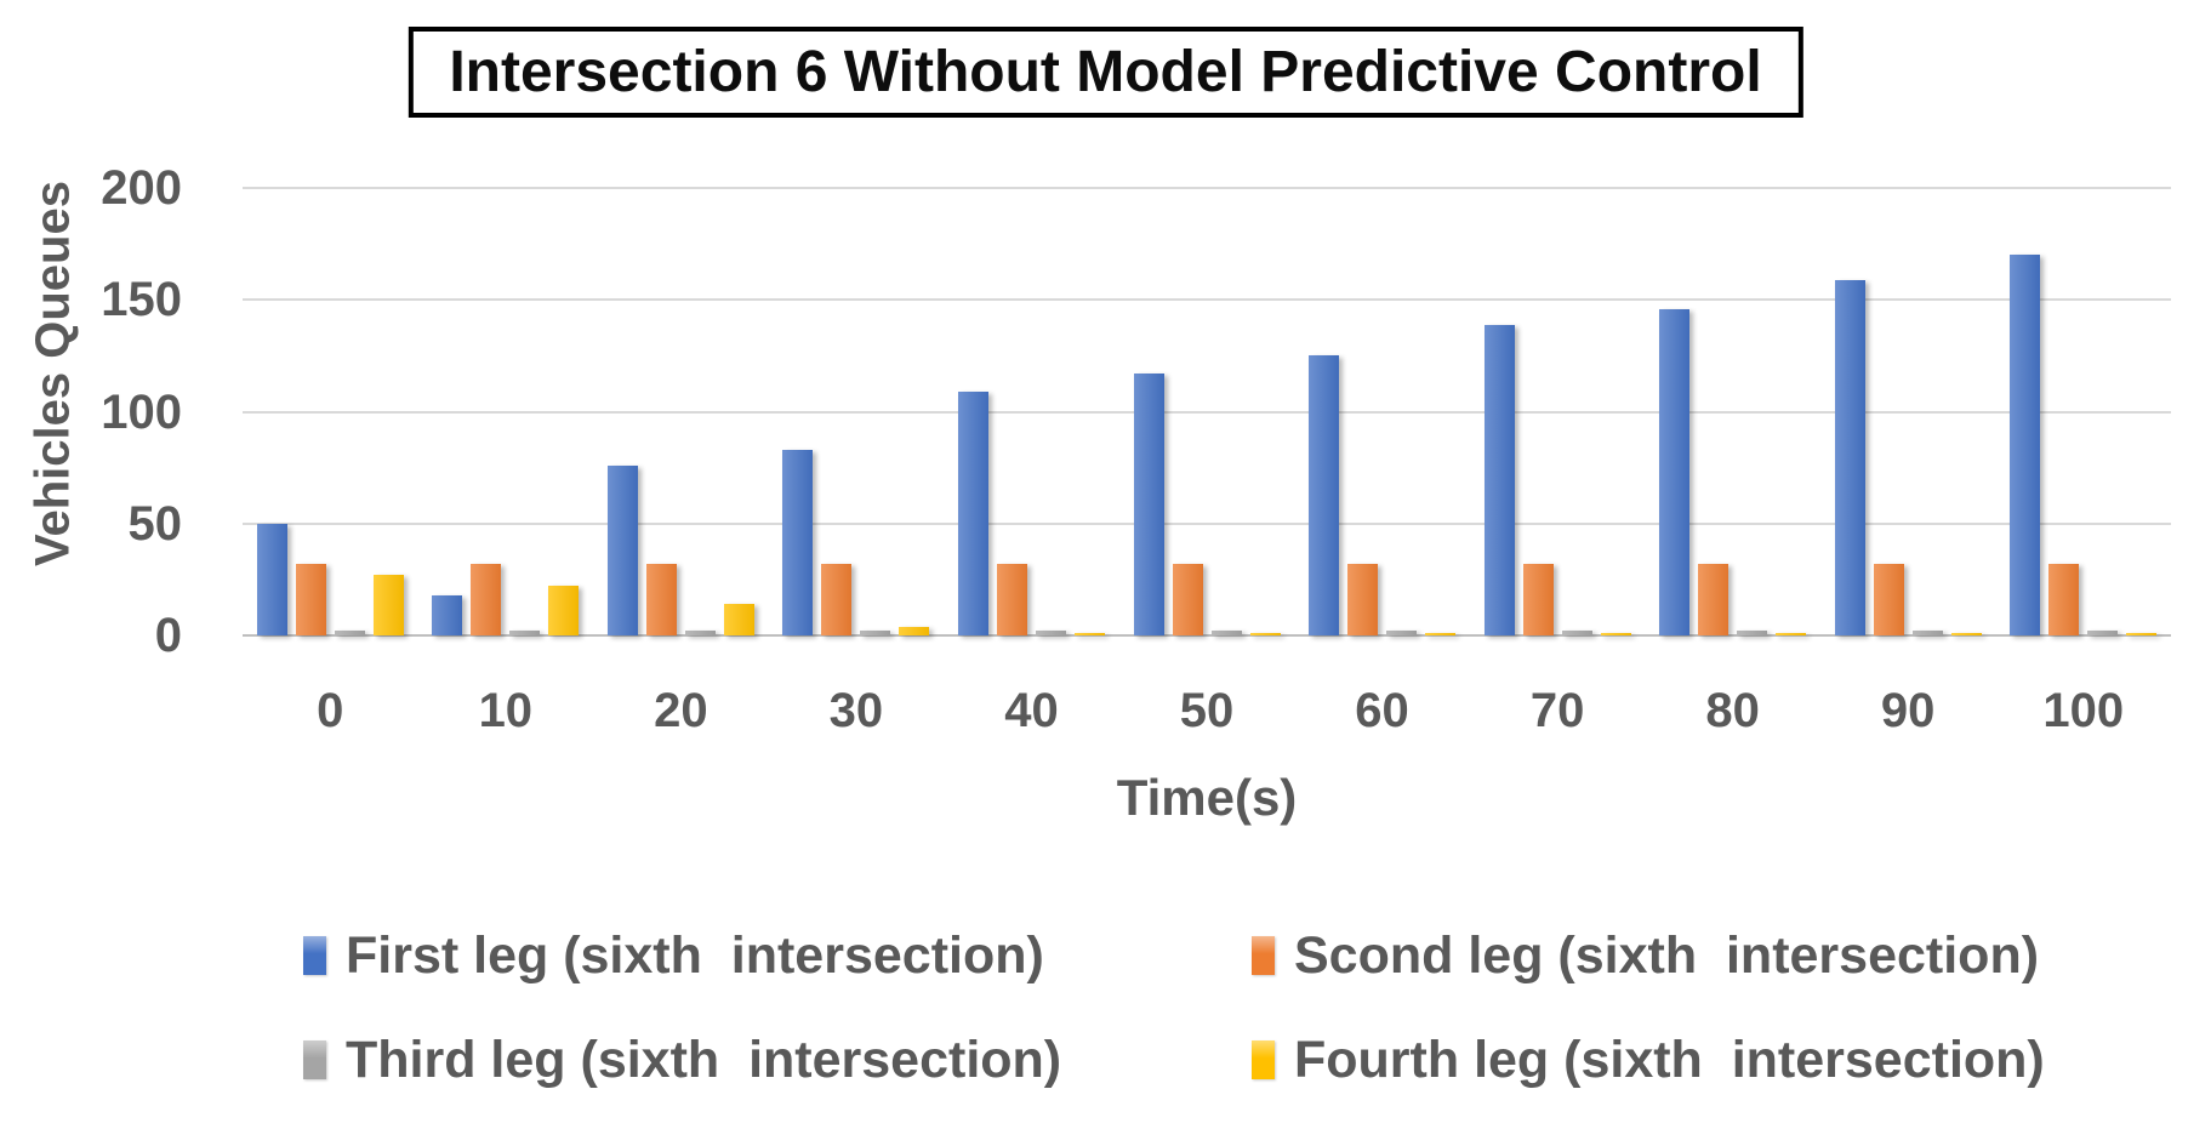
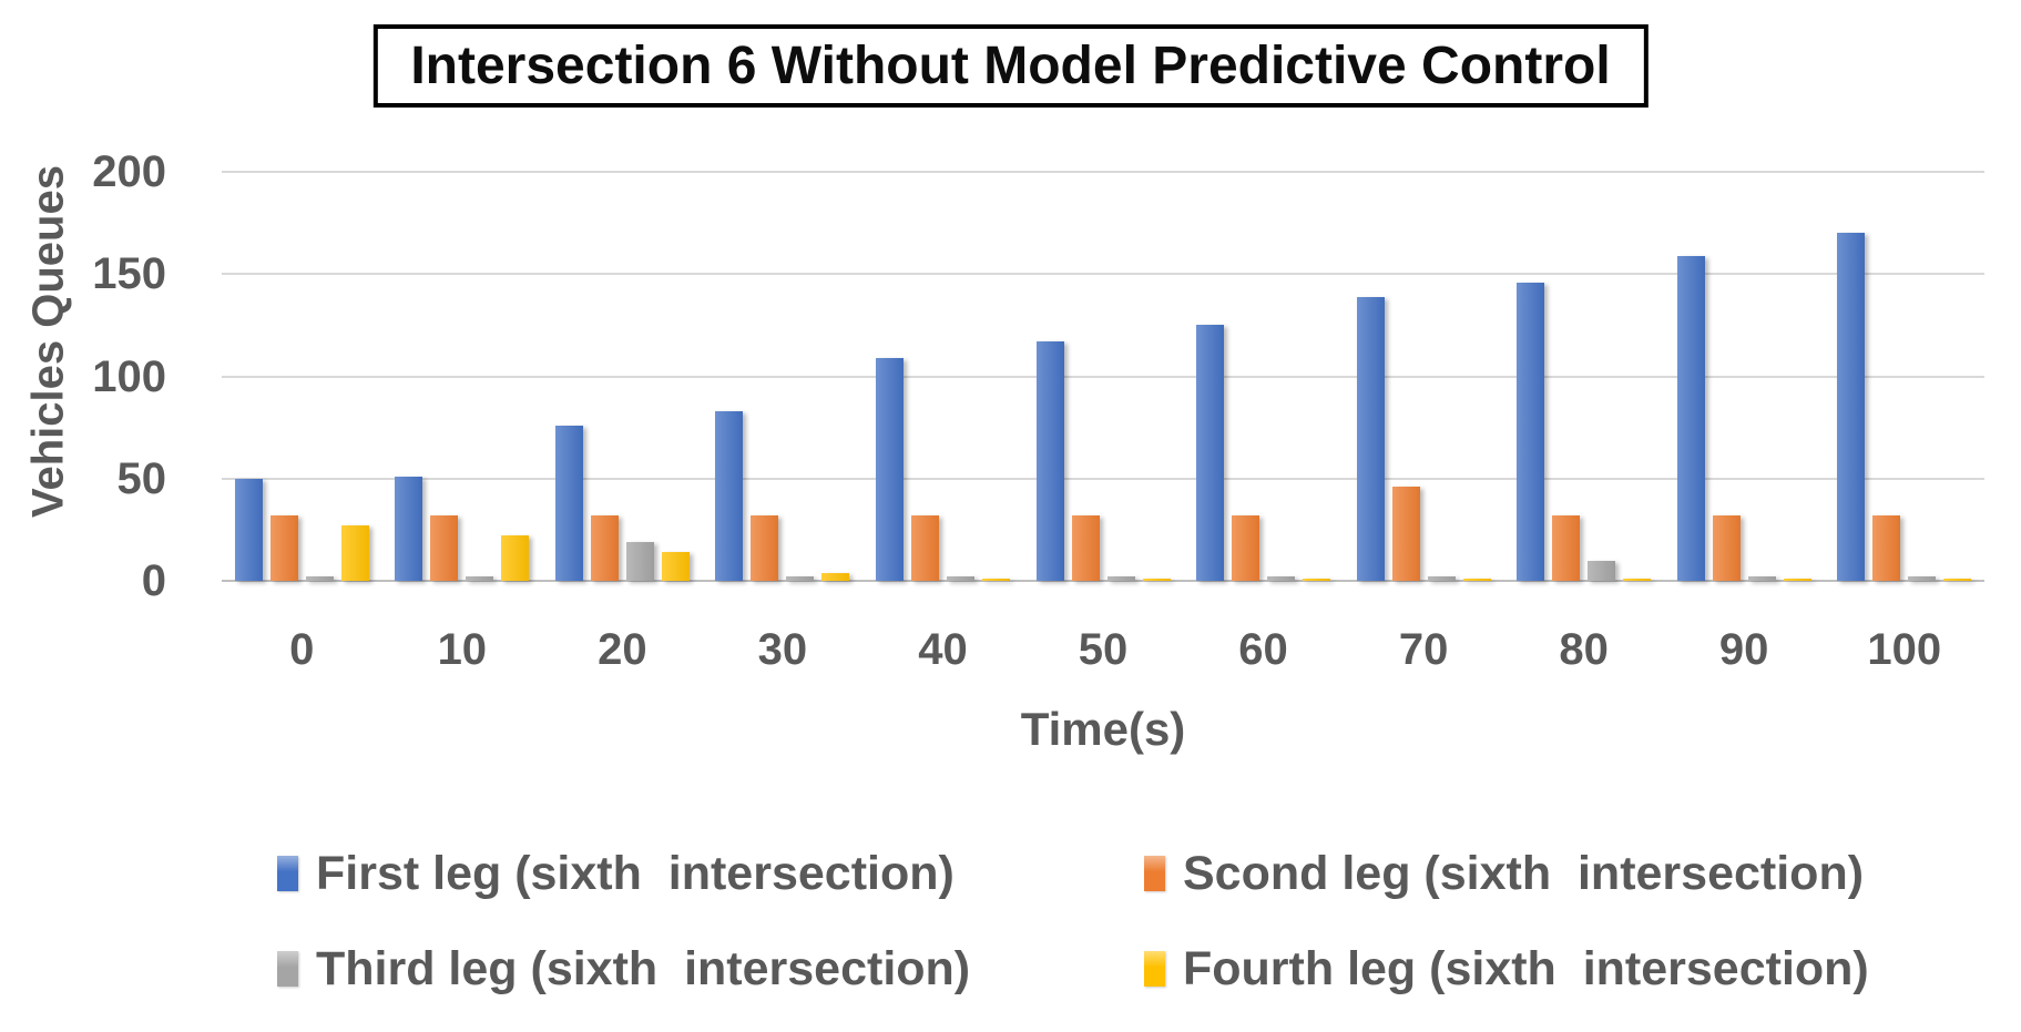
First leg (sixth intersection)/10: 18 -> 51
Third leg (sixth intersection)/20: 2 -> 19
Scond leg (sixth intersection)/70: 32 -> 46
Third leg (sixth intersection)/80: 2 -> 10
